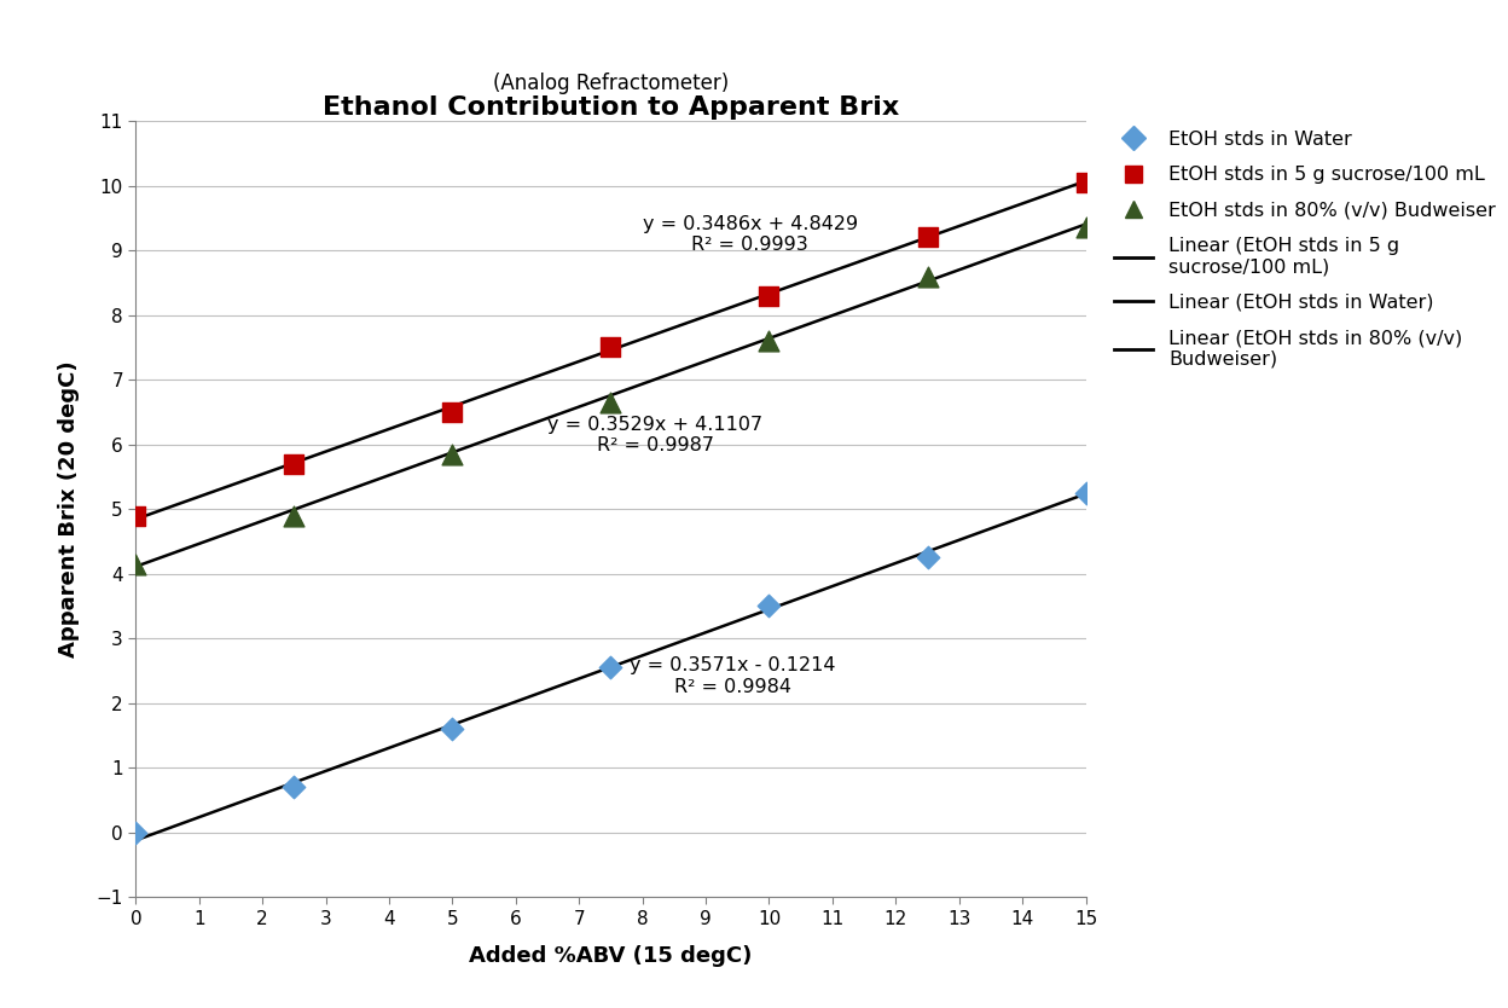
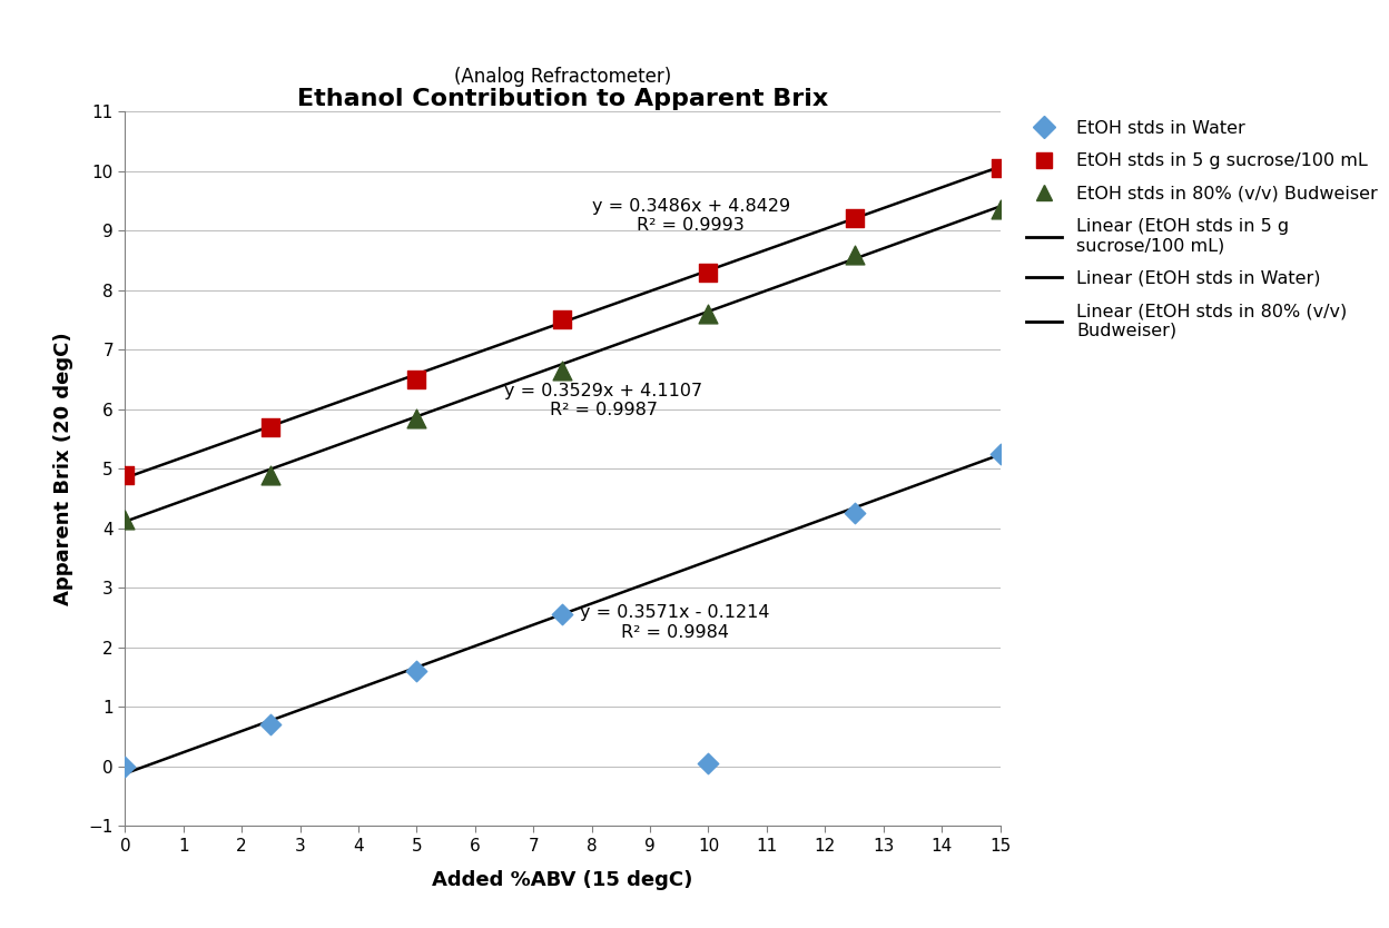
EtOH stds in Water/10: 3.50 -> 0.06
